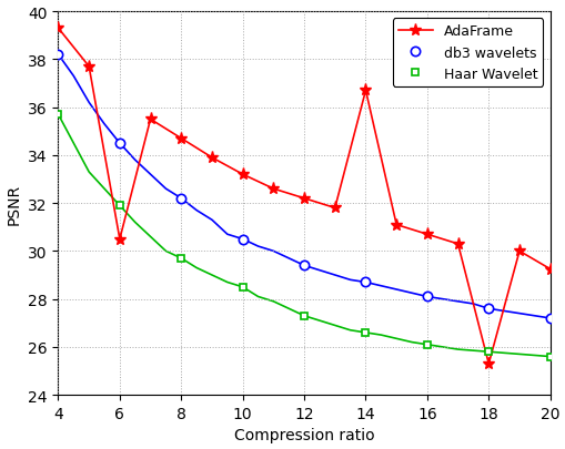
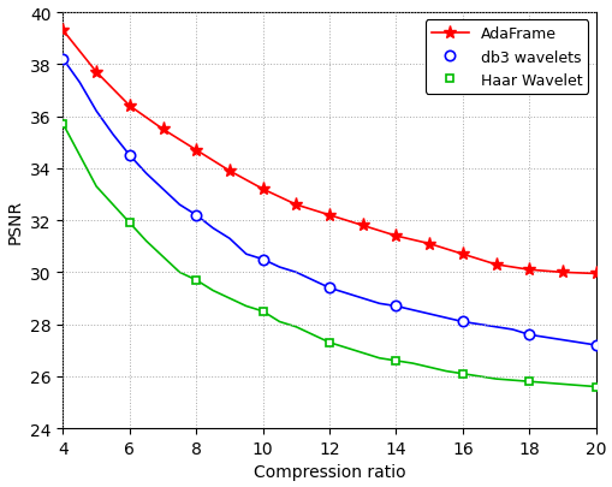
AdaFrame/6: 30.50 -> 36.40
AdaFrame/14: 36.70 -> 31.40
AdaFrame/18: 25.30 -> 30.10
AdaFrame/20: 29.25 -> 29.95
